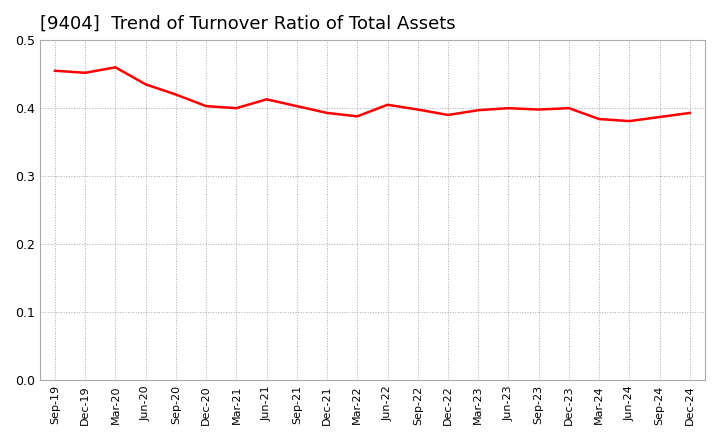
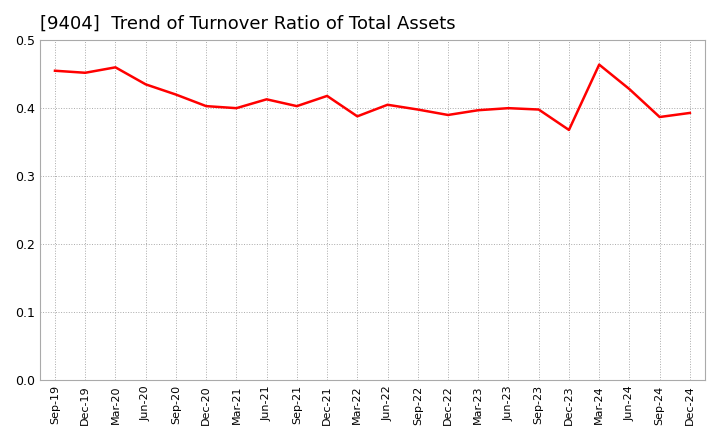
Dec-21: 0.393 -> 0.418
Dec-23: 0.400 -> 0.368
Mar-24: 0.384 -> 0.464
Jun-24: 0.381 -> 0.428
